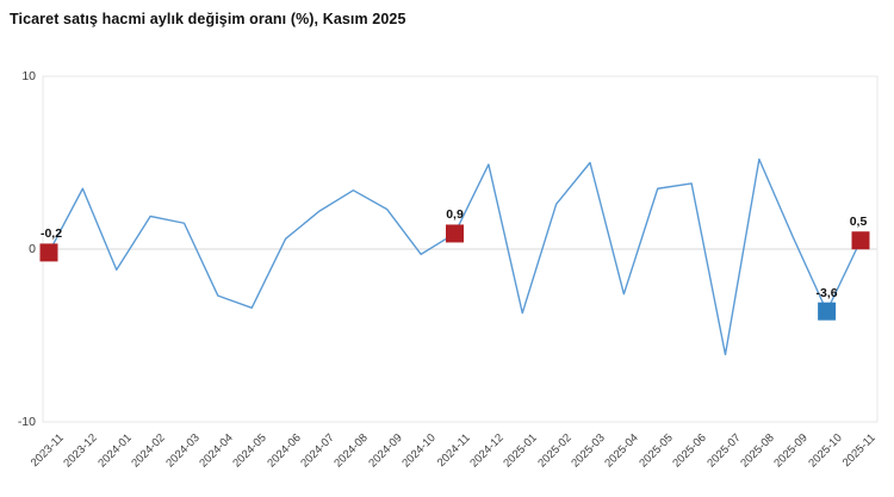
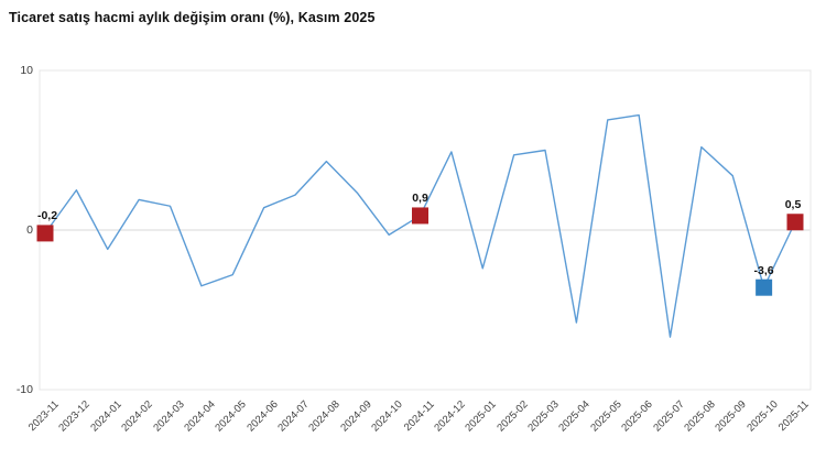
2023-12: 3.5 -> 2.5
2024-04: -2.7 -> -3.5
2024-05: -3.4 -> -2.8
2024-06: 0.6 -> 1.4
2024-08: 3.4 -> 4.3
2025-01: -3.7 -> -2.4
2025-02: 2.6 -> 4.7
2025-04: -2.6 -> -5.8
2025-05: 3.5 -> 6.9
2025-06: 3.8 -> 7.2
2025-07: -6.1 -> -6.7
2025-09: 0.7 -> 3.4
